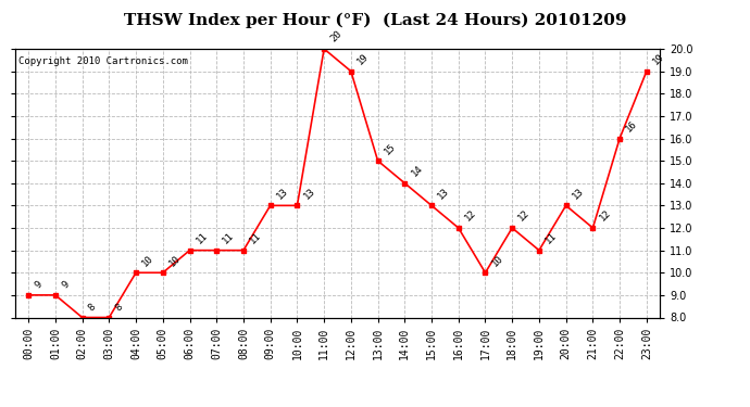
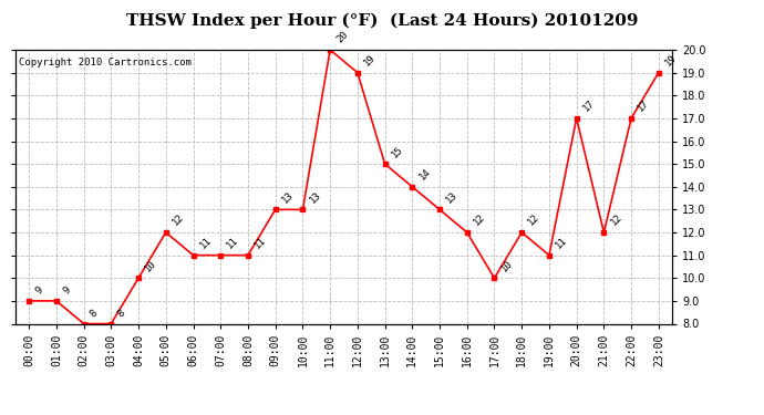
05:00: 10 -> 12
20:00: 13 -> 17
22:00: 16 -> 17
